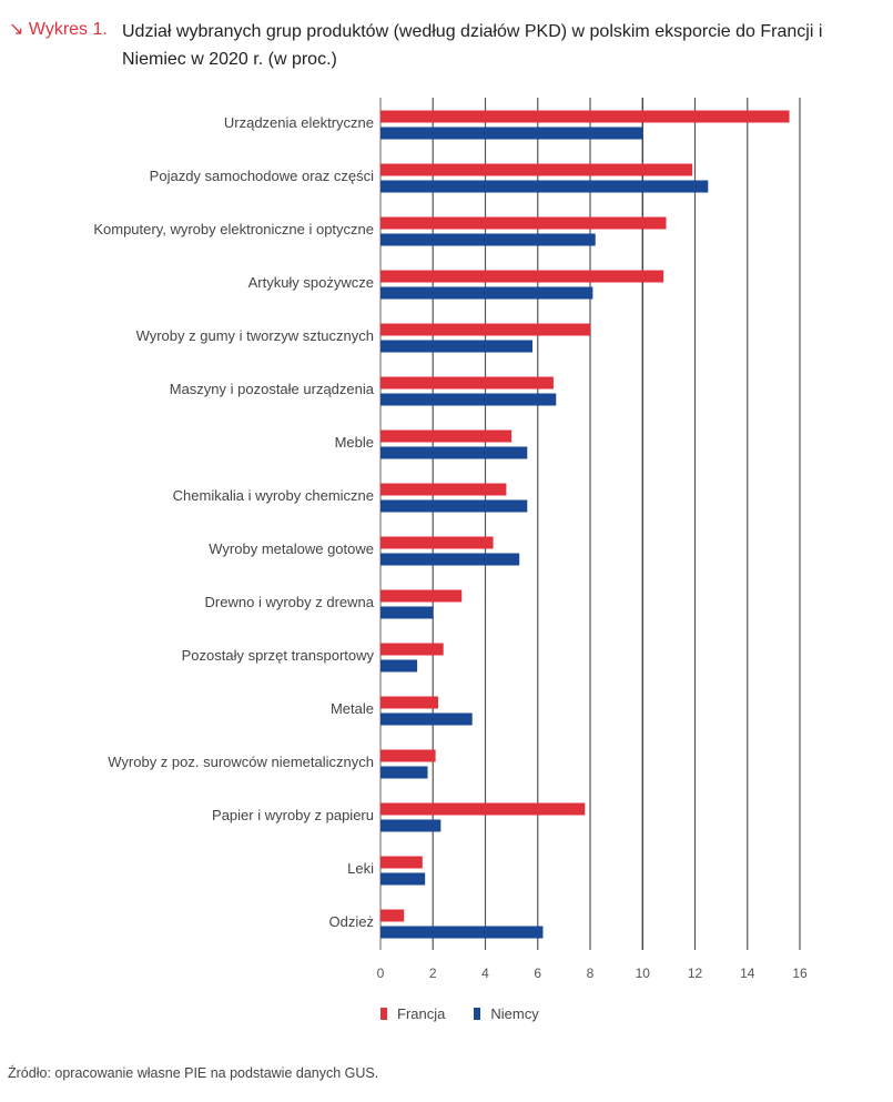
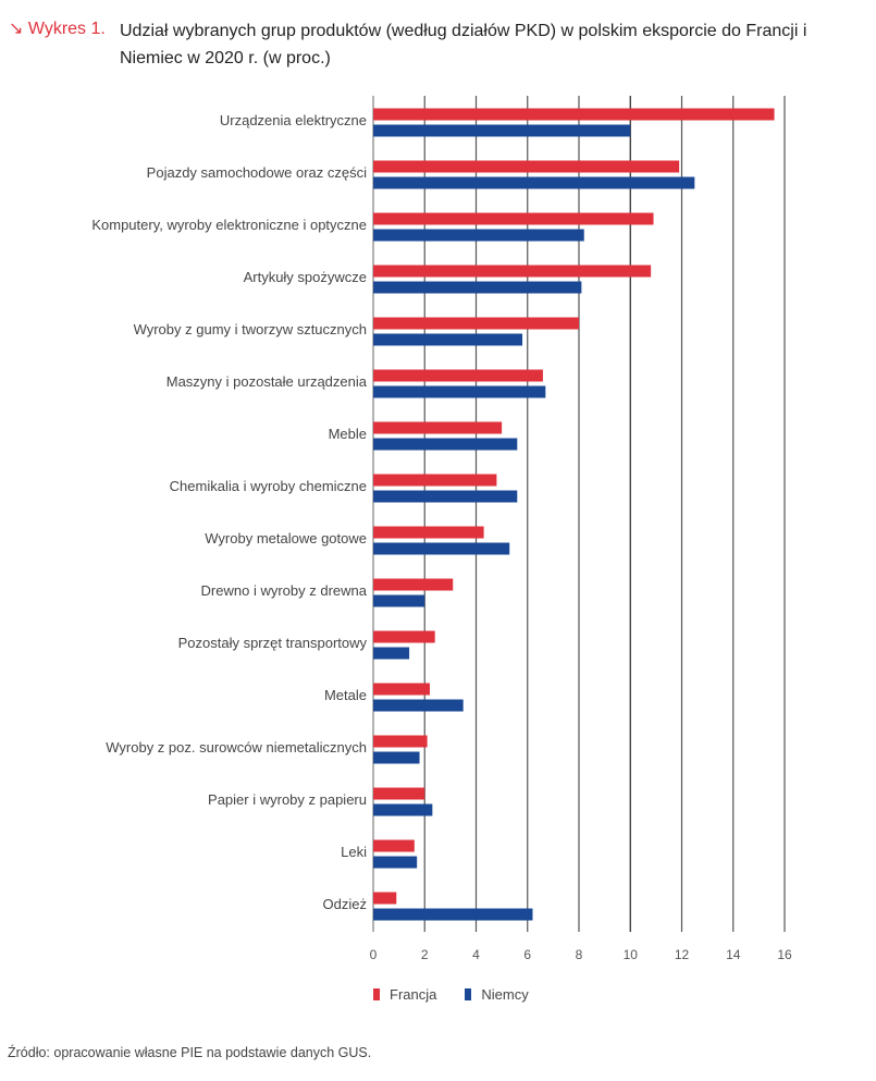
Francja/Papier i wyroby z papieru: 7.8 -> 2.0
